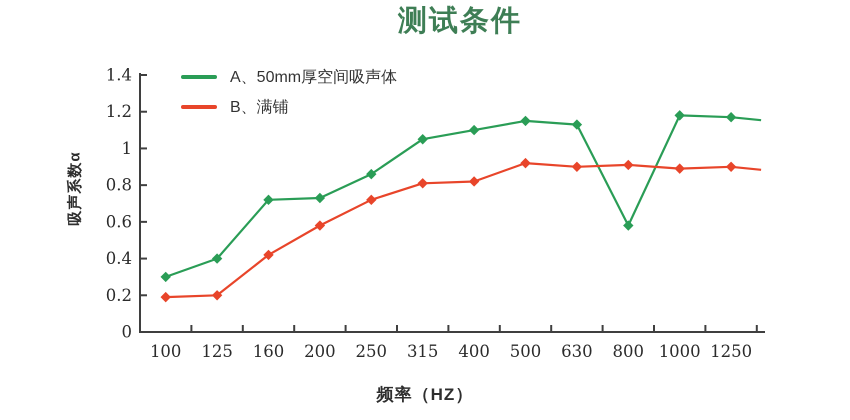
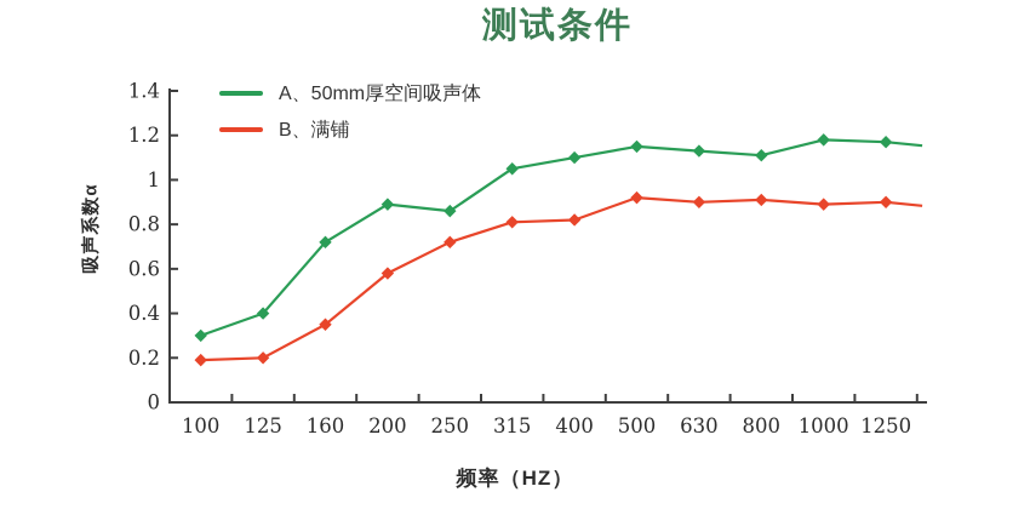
B、满铺/160: 0.42 -> 0.35
A、50mm厚空间吸声体/200: 0.73 -> 0.89
A、50mm厚空间吸声体/800: 0.58 -> 1.11
